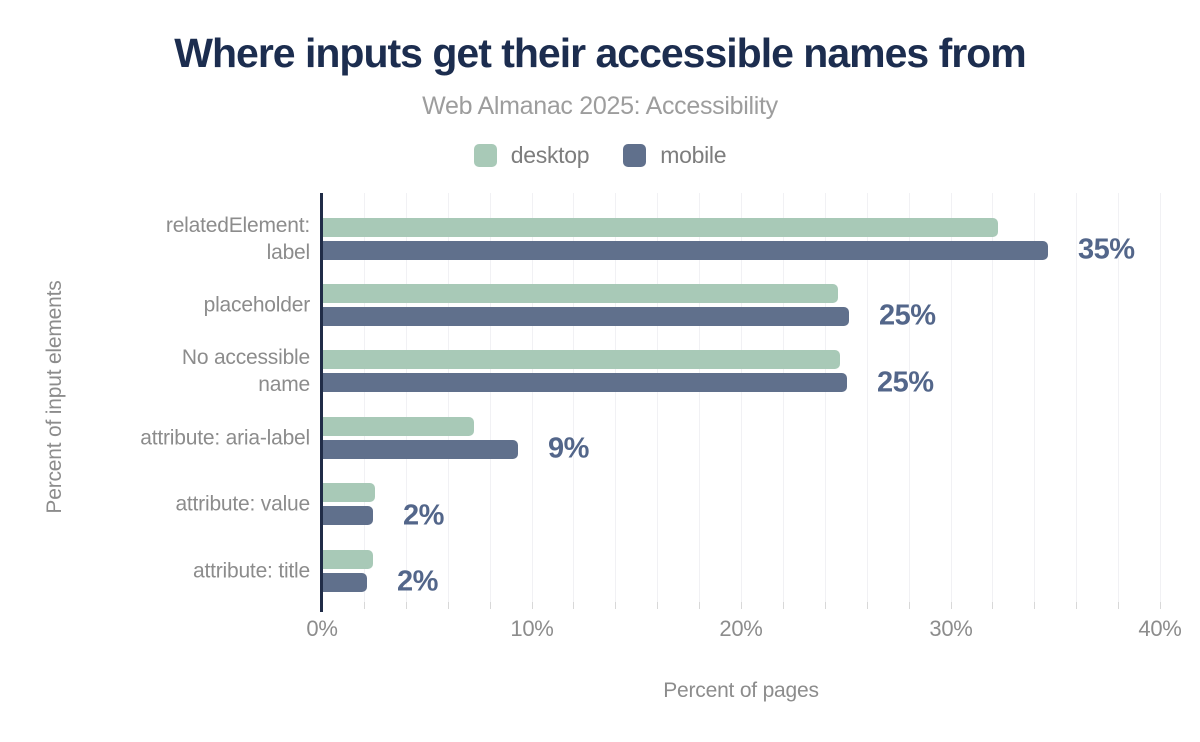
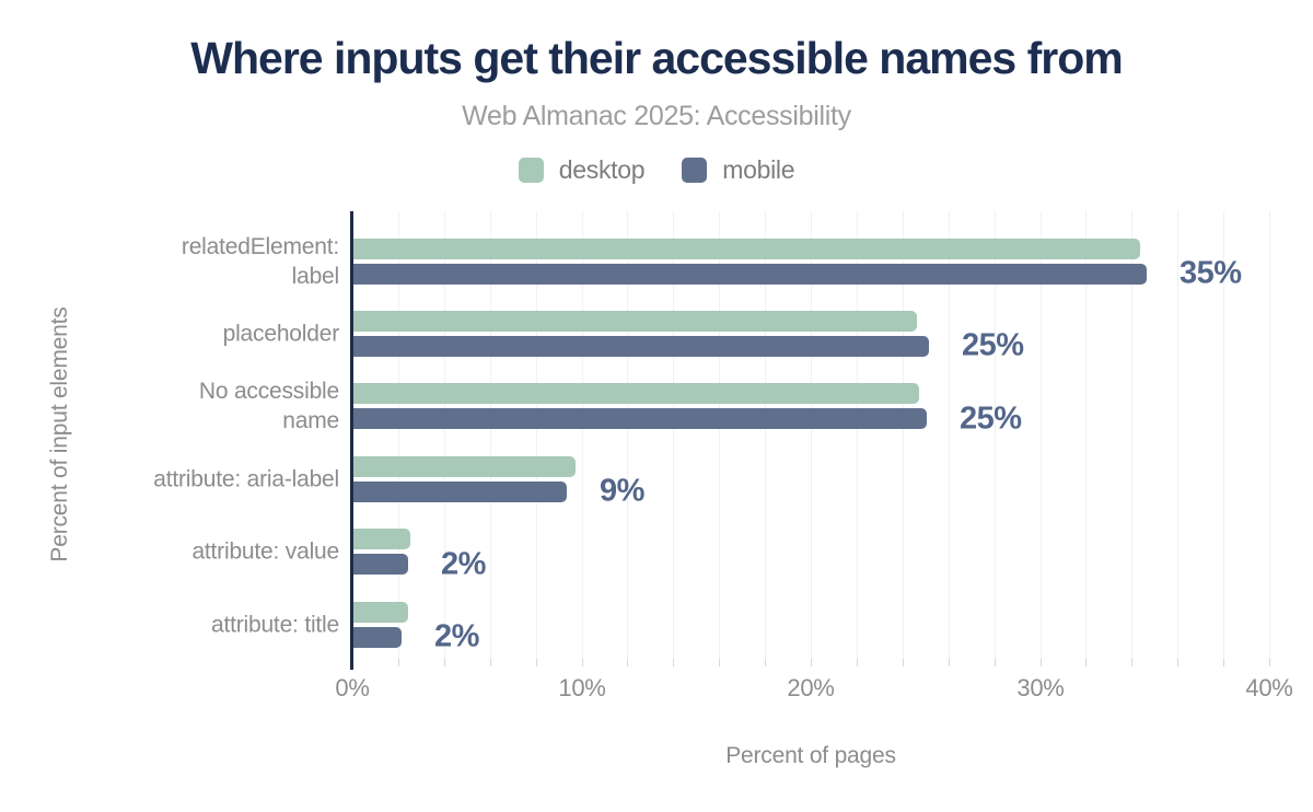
desktop/relatedElement: label: 32.2% -> 34.3%
desktop/attribute: aria-label: 7.2% -> 9.7%
